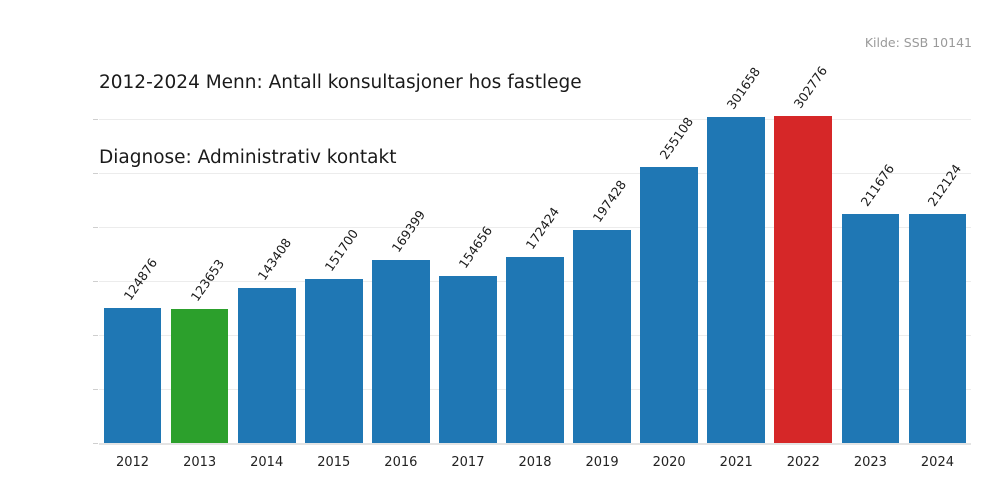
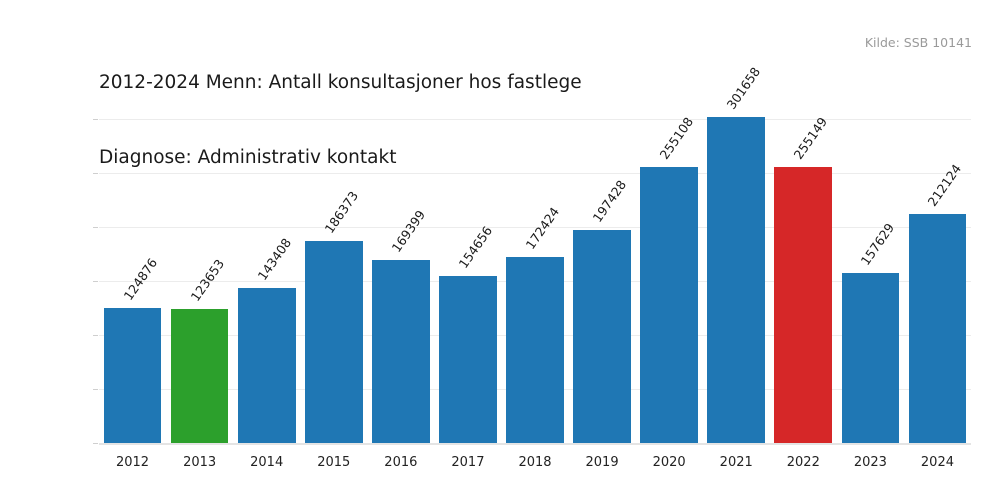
2015: 151700 -> 186373
2022: 302776 -> 255149
2023: 211676 -> 157629
